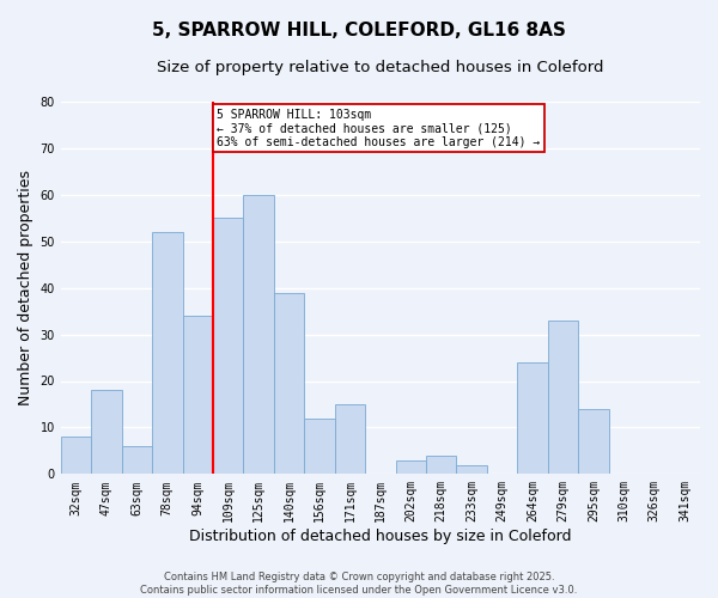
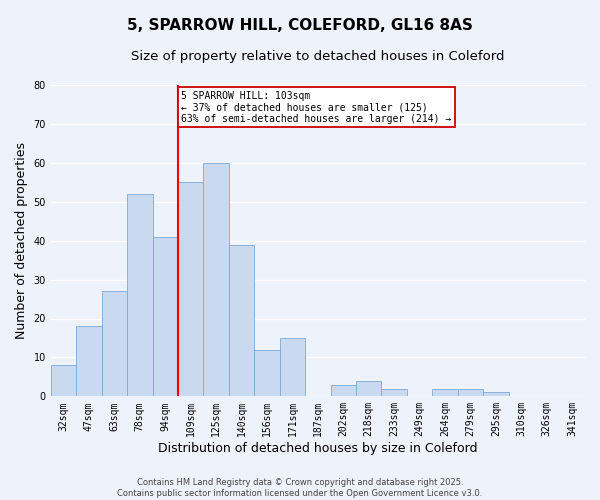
63sqm: 6 -> 27
94sqm: 34 -> 41
264sqm: 24 -> 2
279sqm: 33 -> 2
295sqm: 14 -> 1
